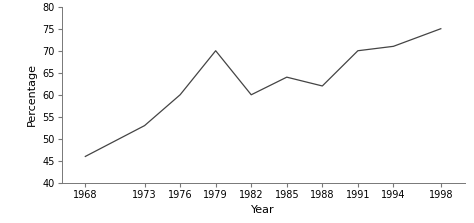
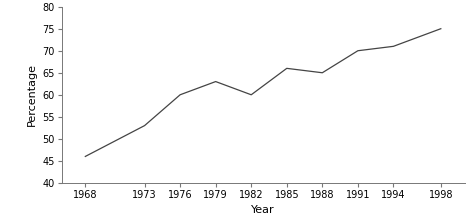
1979: 70 -> 63
1985: 64 -> 66
1988: 62 -> 65
